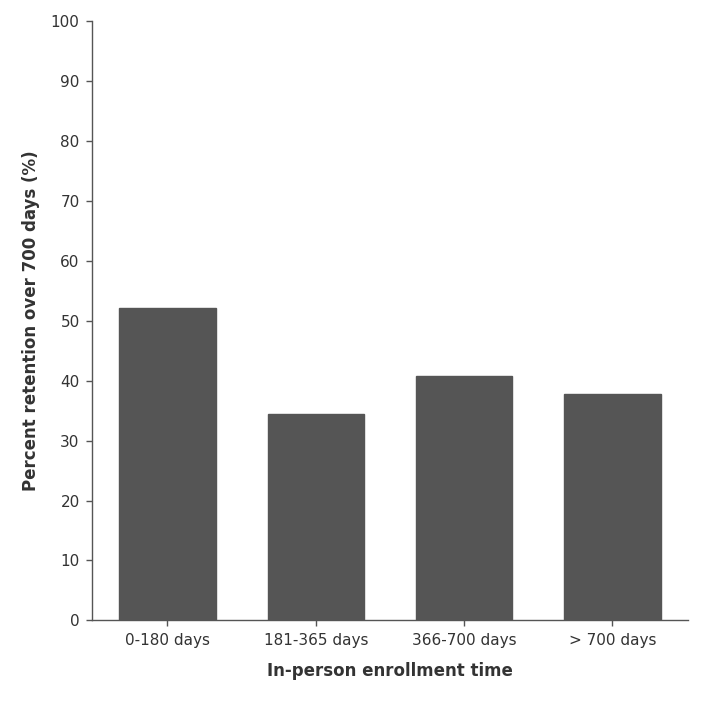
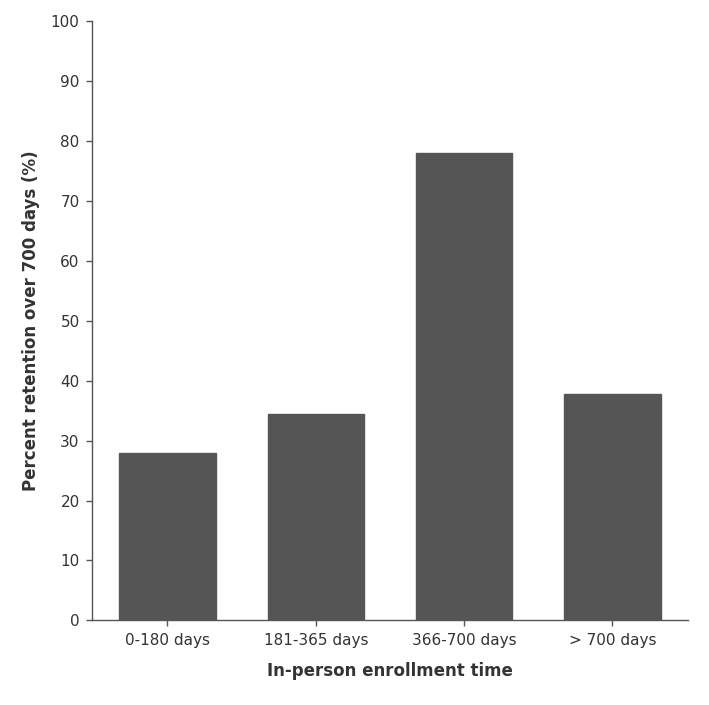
0-180 days: 52.2 -> 28.0
366-700 days: 40.8 -> 78.0
